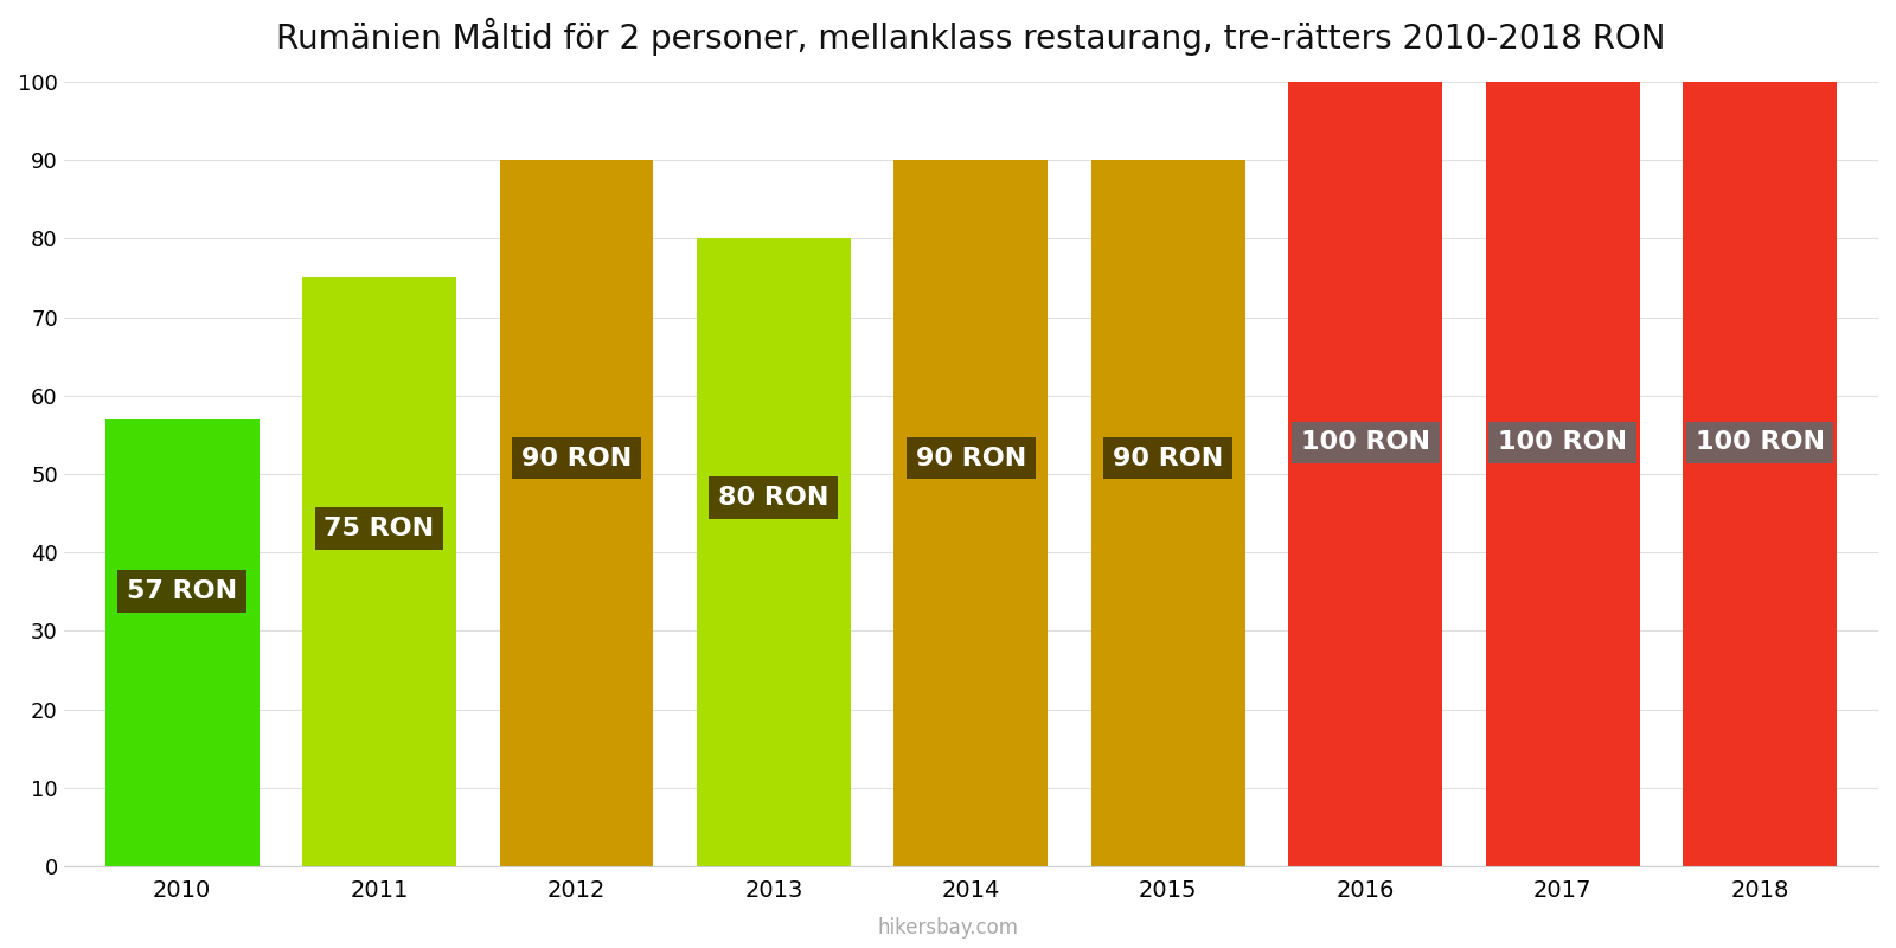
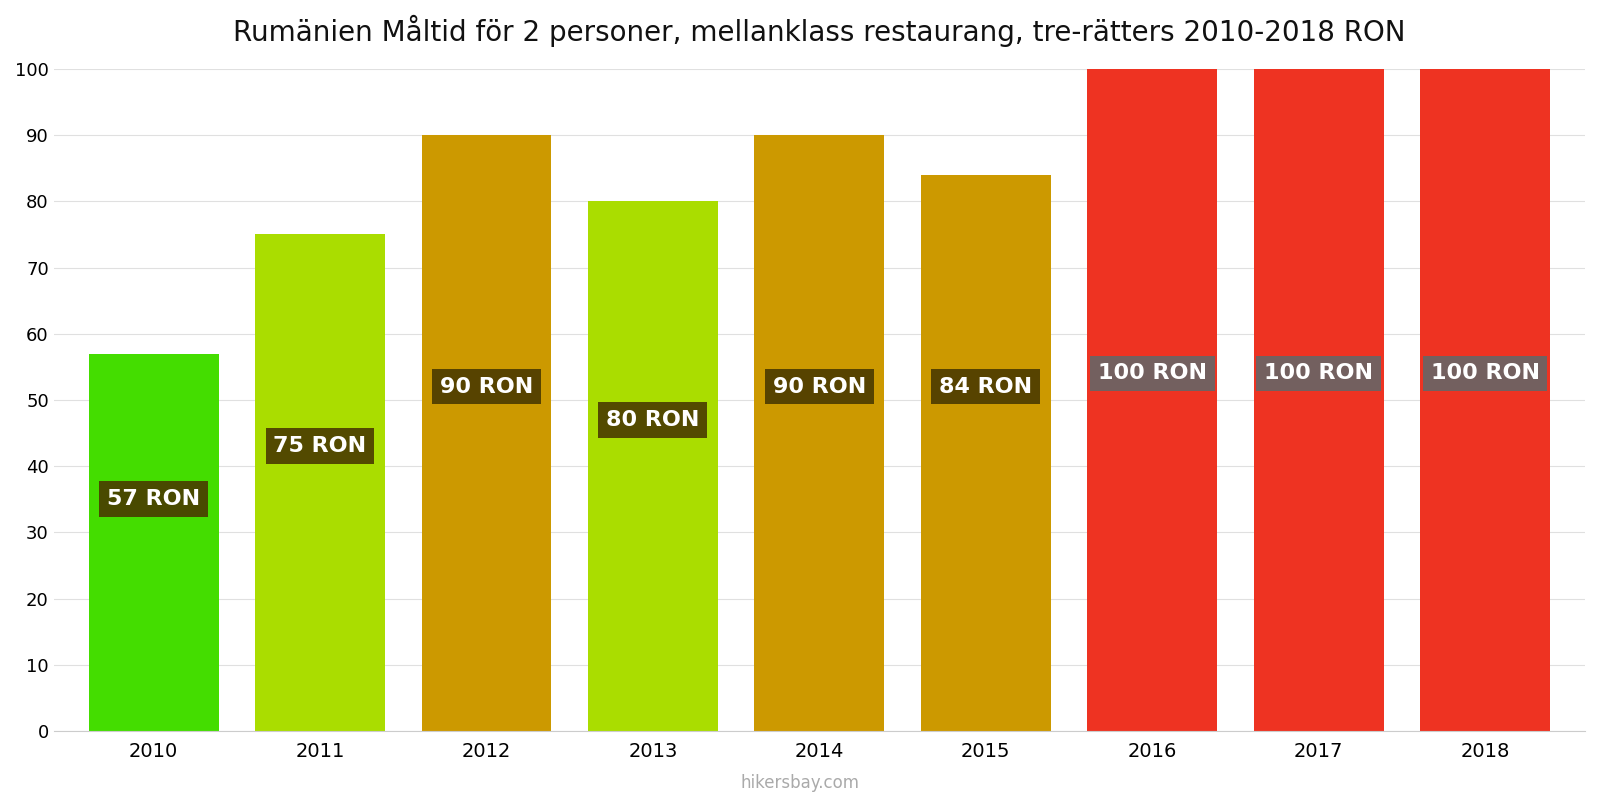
2015: 90 -> 84
